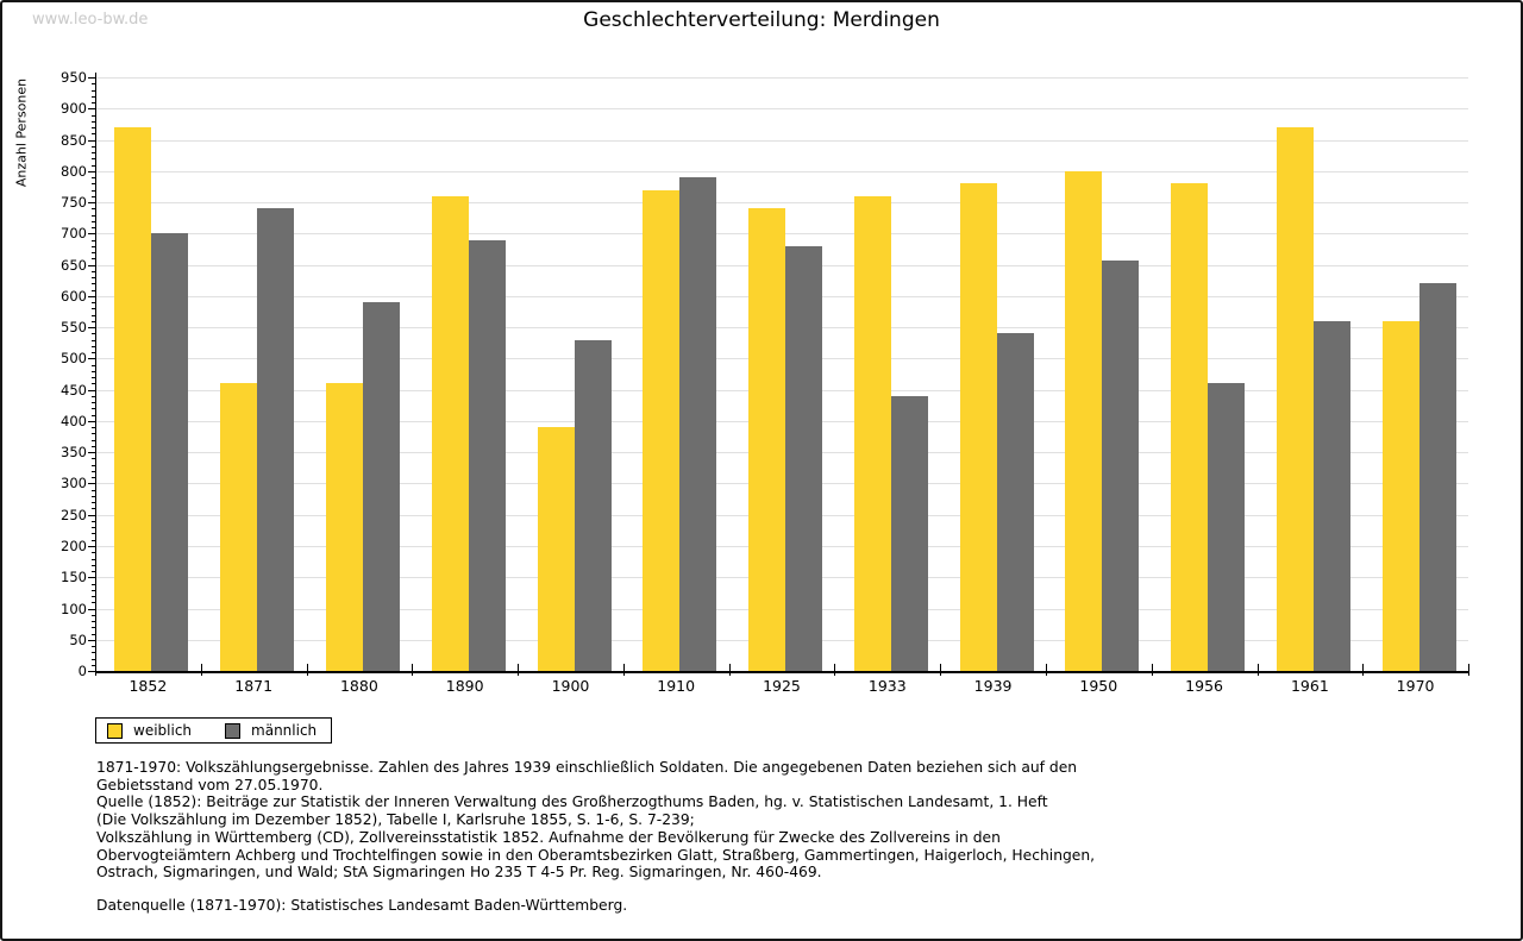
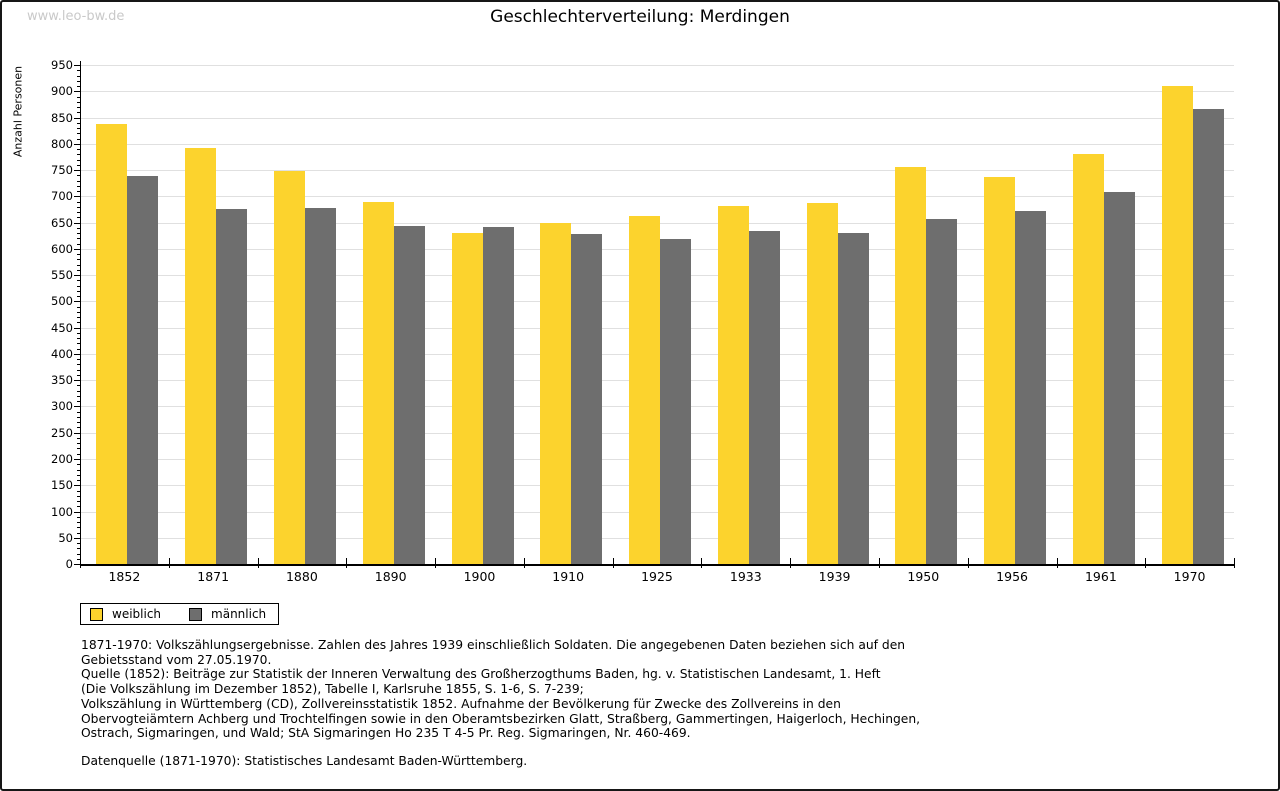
weiblich/1852: 870 -> 840
männlich/1852: 700 -> 740
weiblich/1871: 460 -> 790
männlich/1871: 740 -> 680
weiblich/1880: 460 -> 750
männlich/1880: 590 -> 680
weiblich/1890: 760 -> 690
männlich/1890: 690 -> 640
weiblich/1900: 390 -> 630
männlich/1900: 530 -> 640
weiblich/1910: 770 -> 650
männlich/1910: 790 -> 630
weiblich/1925: 740 -> 660
männlich/1925: 680 -> 620
weiblich/1933: 760 -> 680
männlich/1933: 440 -> 630
weiblich/1939: 780 -> 690
männlich/1939: 540 -> 630
weiblich/1950: 800 -> 760
weiblich/1956: 780 -> 740
männlich/1956: 460 -> 670
weiblich/1961: 870 -> 780
männlich/1961: 560 -> 710
weiblich/1970: 560 -> 910
männlich/1970: 620 -> 870
